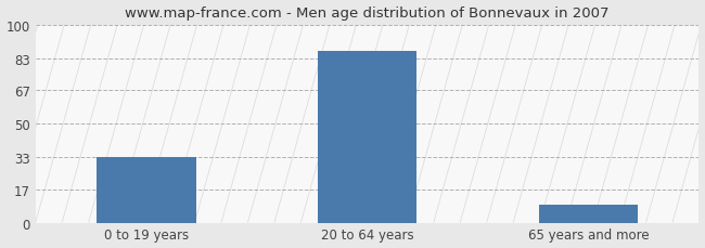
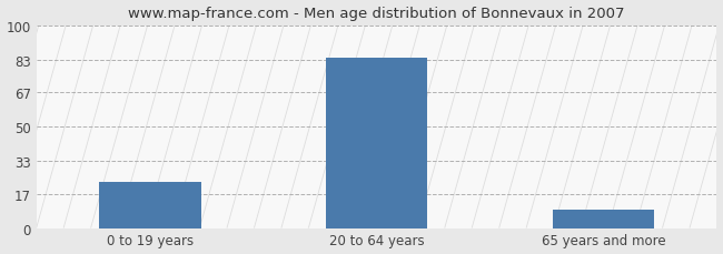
0 to 19 years: 33 -> 23
20 to 64 years: 87 -> 84
